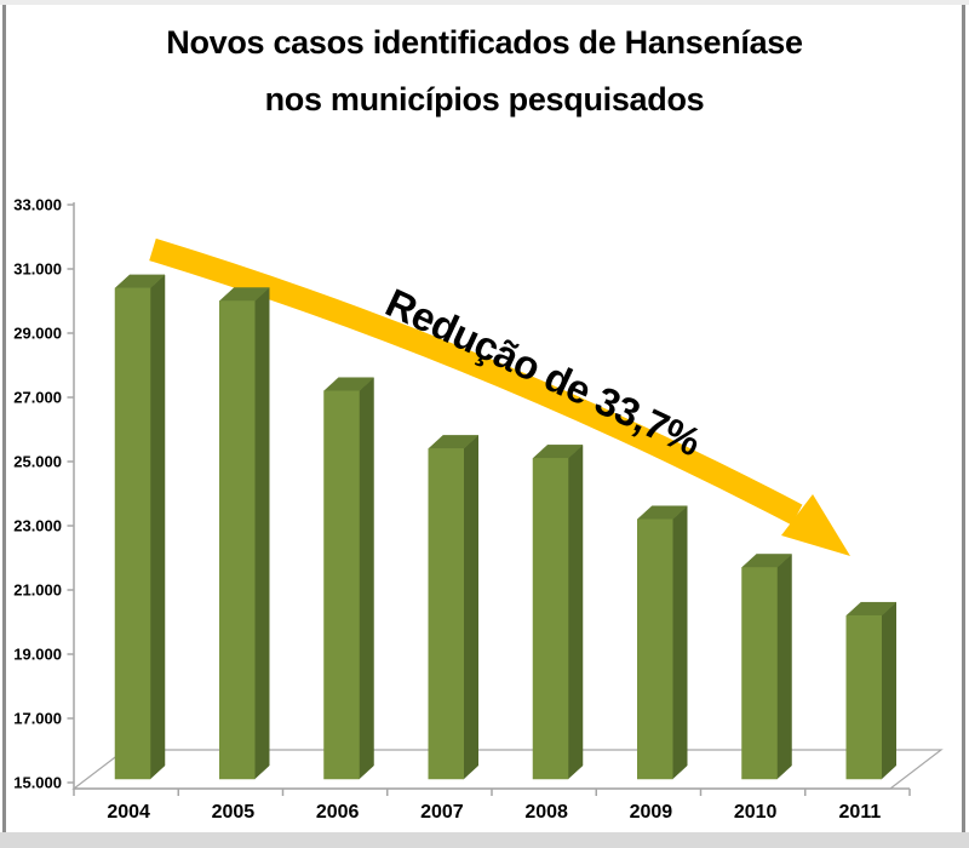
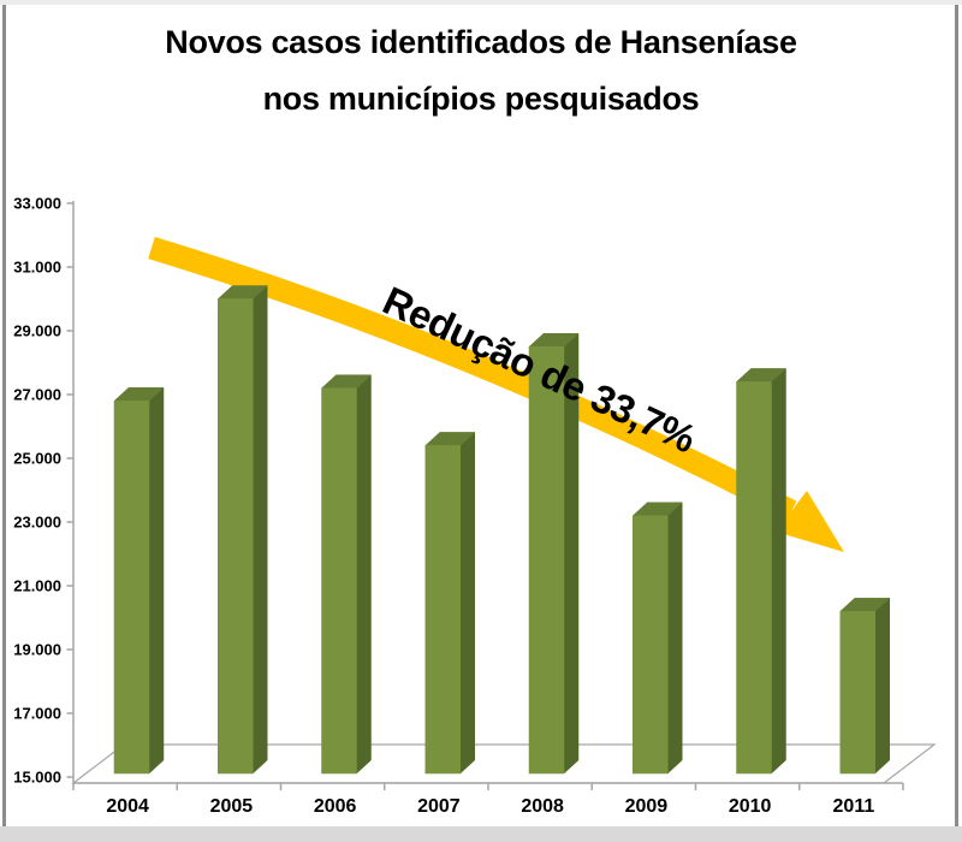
2004: 30400 -> 26800
2008: 25100 -> 28500
2010: 21700 -> 27400
